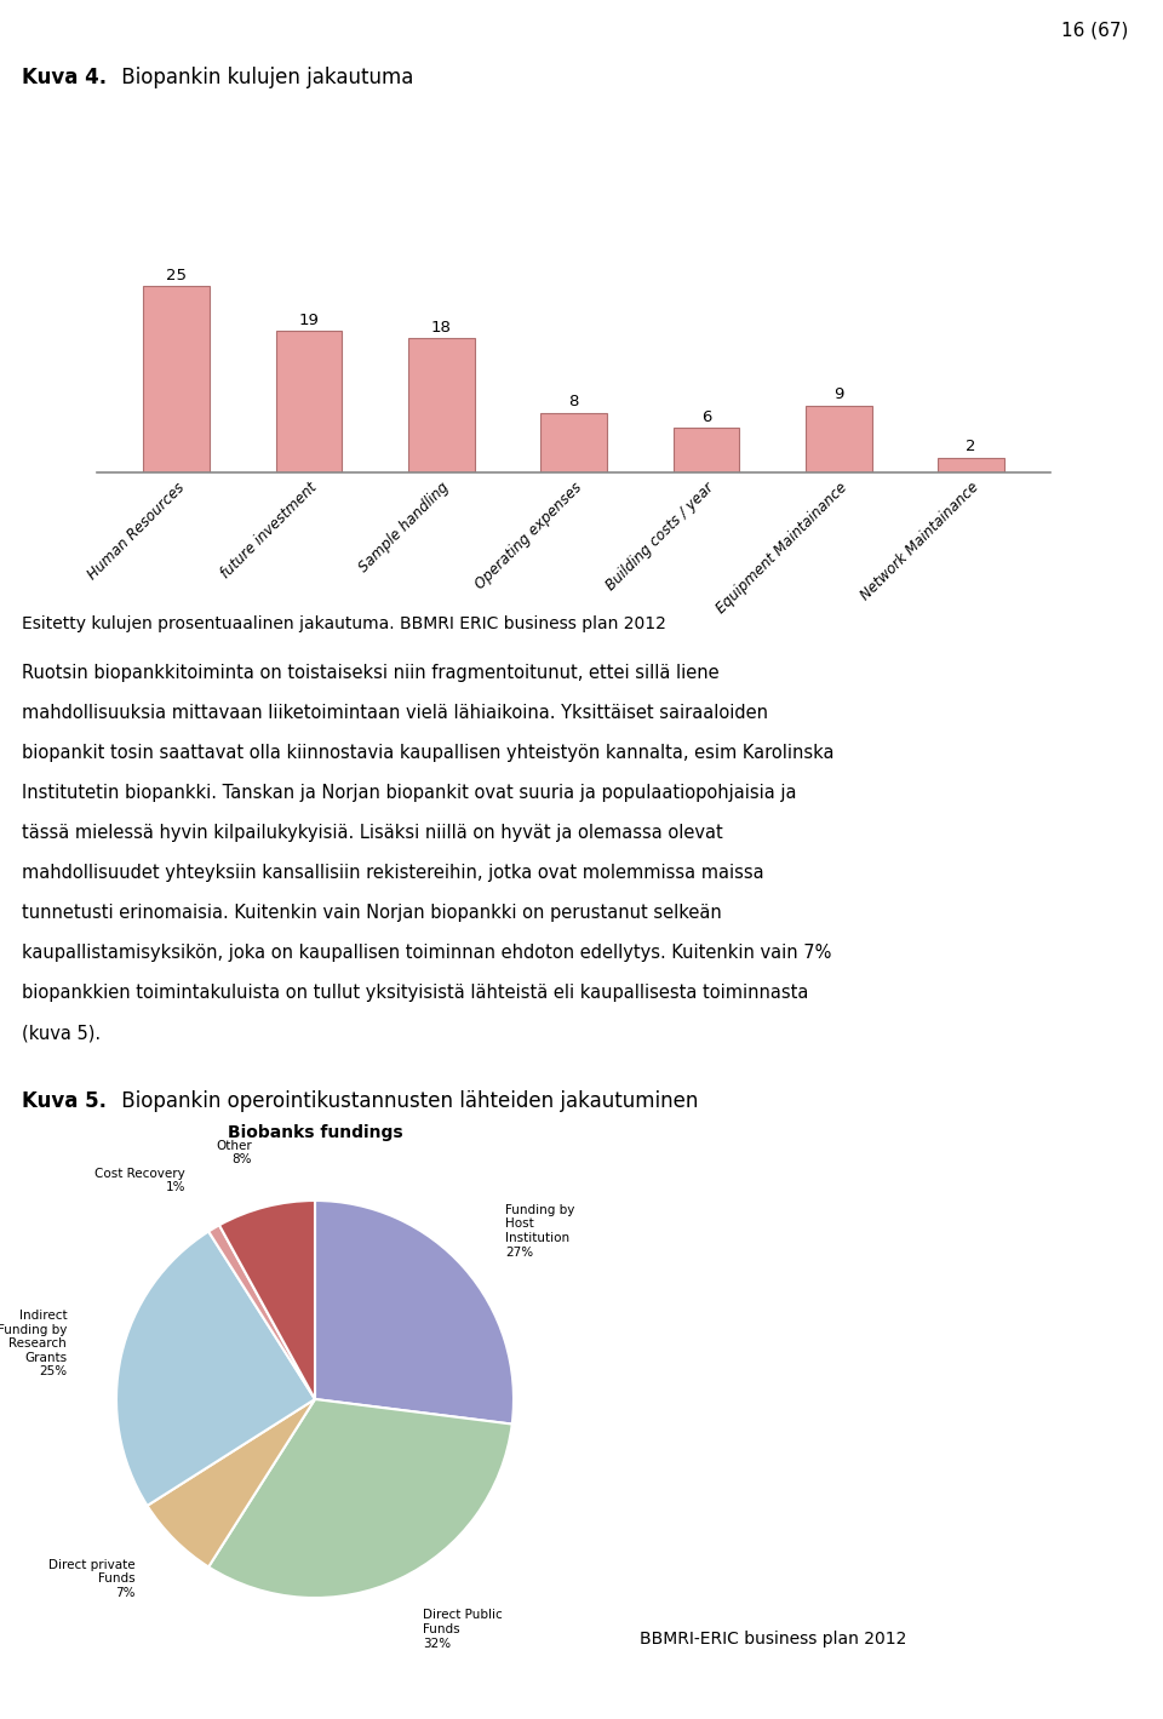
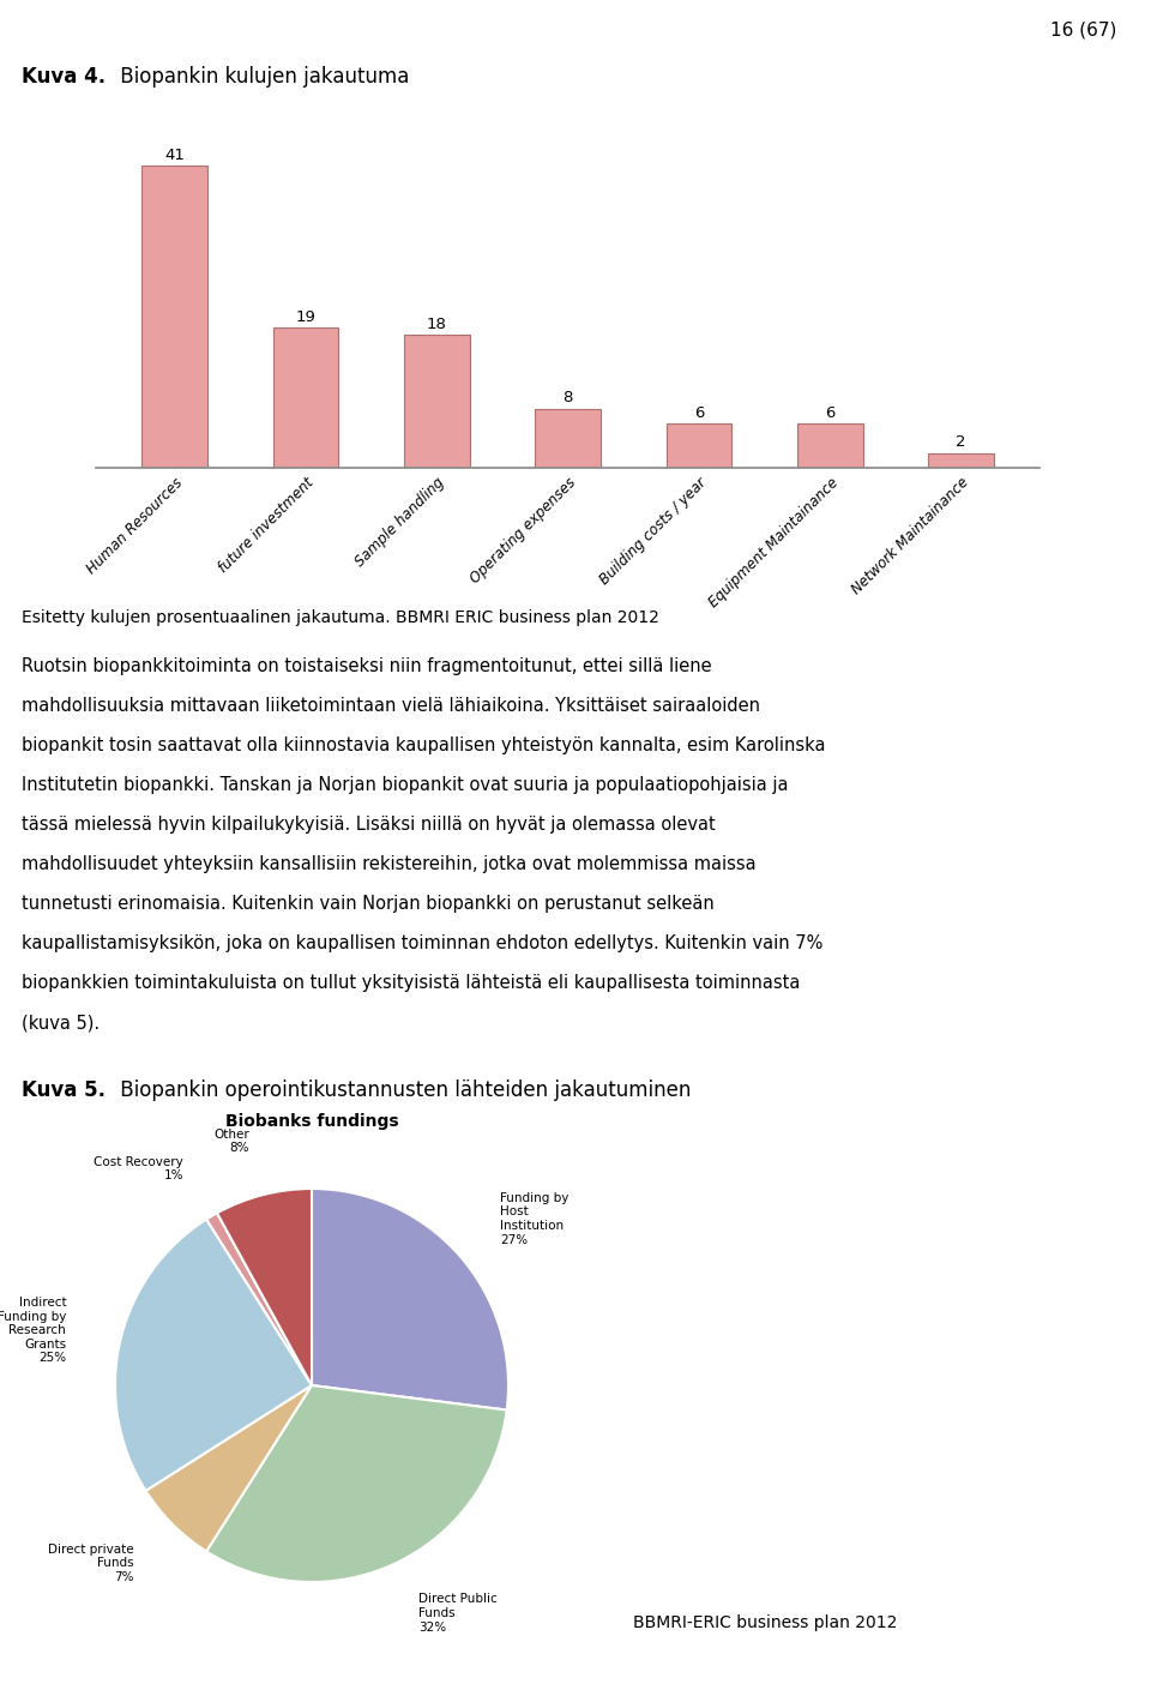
Human Resources: 25 -> 41
Equipment Maintainance: 9 -> 6
